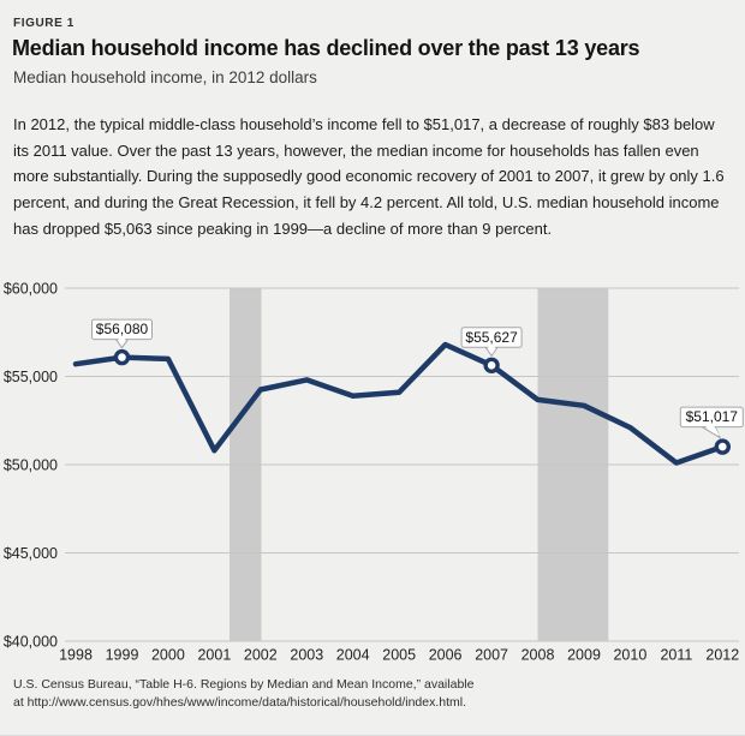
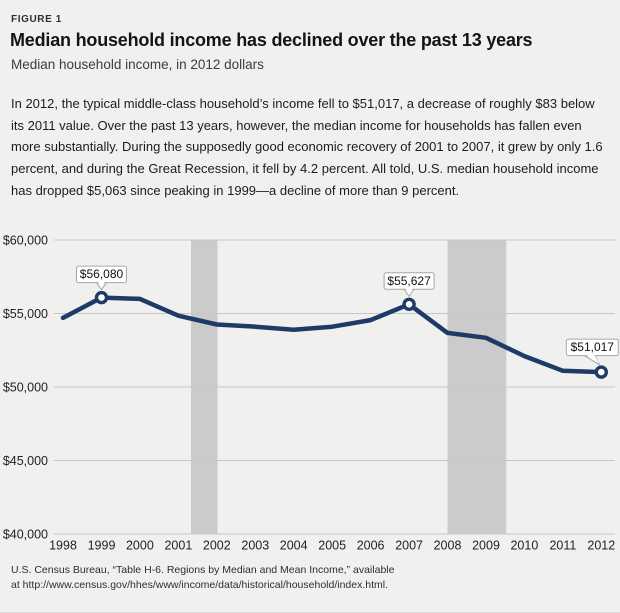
1998: $55700 -> $54700
2001: $50800 -> $54800
2003: $54800 -> $54100
2006: $56800 -> $54600
2011: $50100 -> $51100
